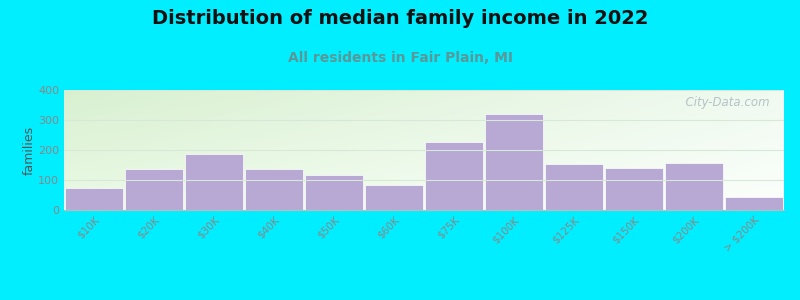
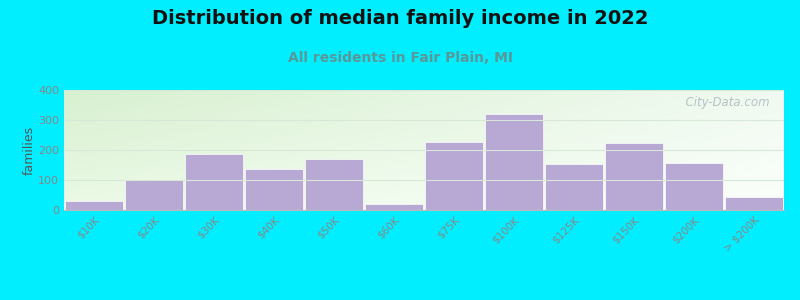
$10K: 72 -> 30
$20K: 138 -> 100
$50K: 118 -> 170
$60K: 82 -> 20
$150K: 140 -> 225
